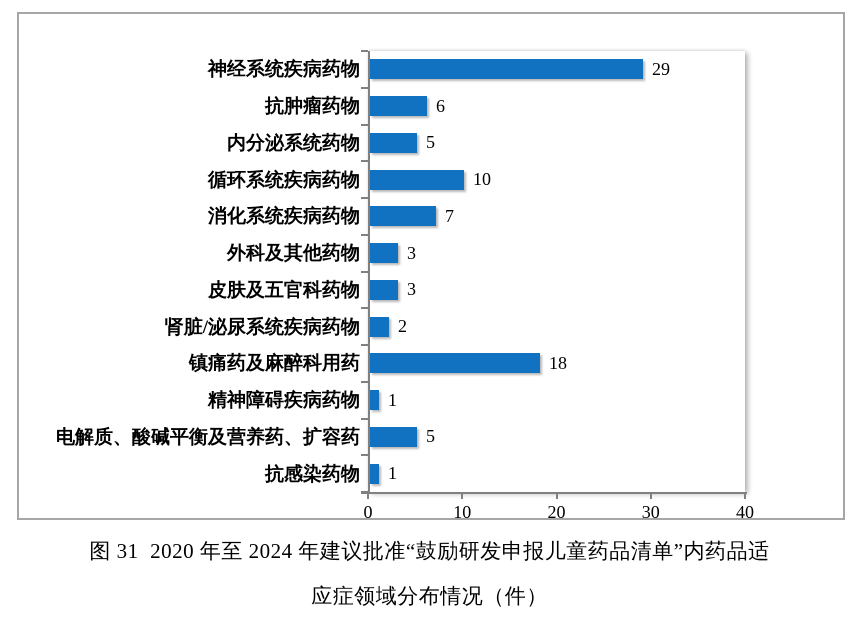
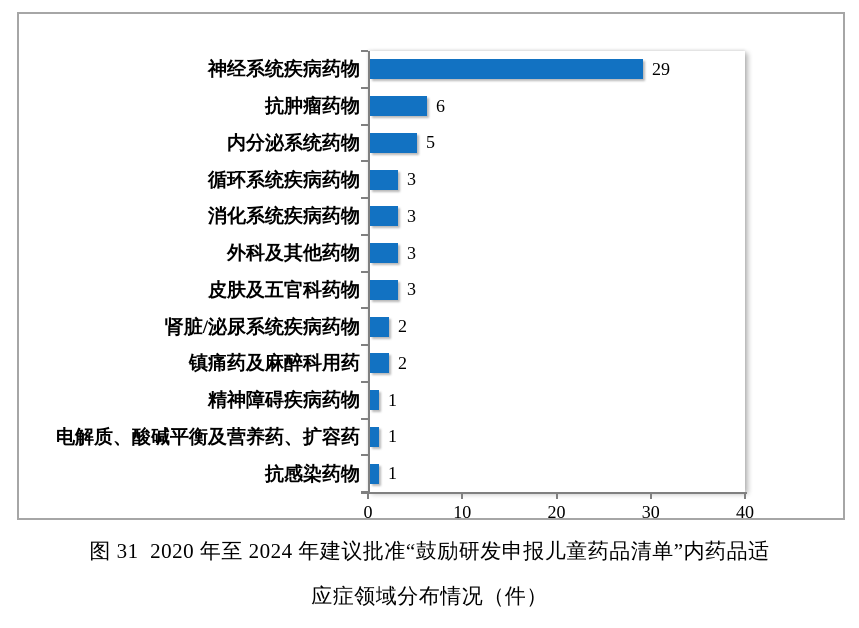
循环系统疾病药物: 10 -> 3
消化系统疾病药物: 7 -> 3
镇痛药及麻醉科用药: 18 -> 2
电解质、酸碱平衡及营养药、扩容药: 5 -> 1
